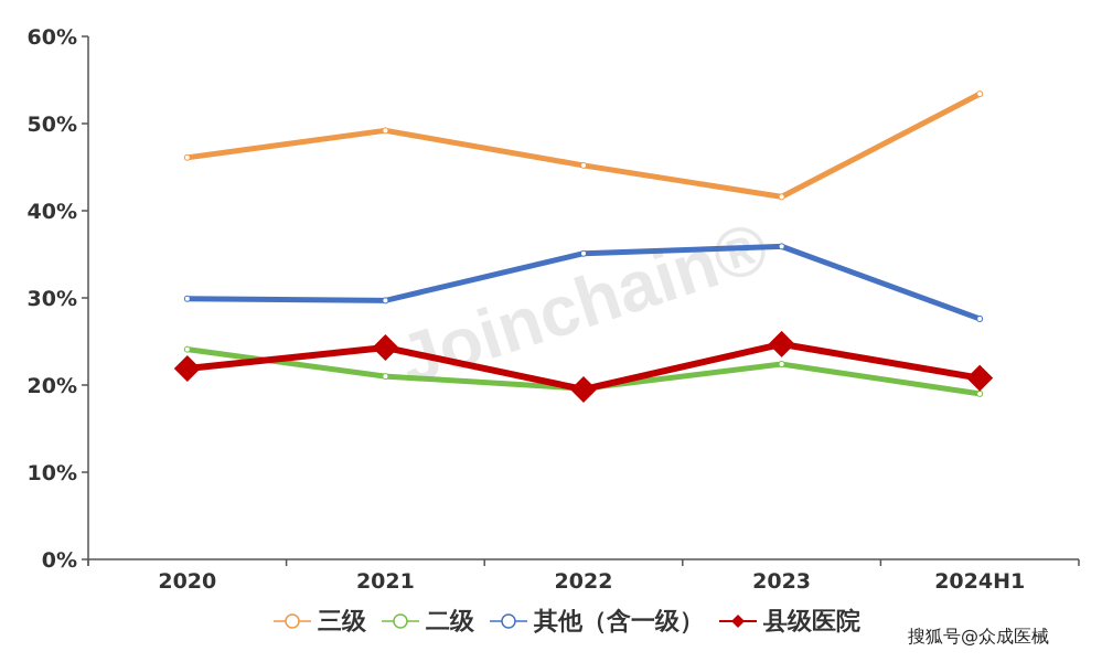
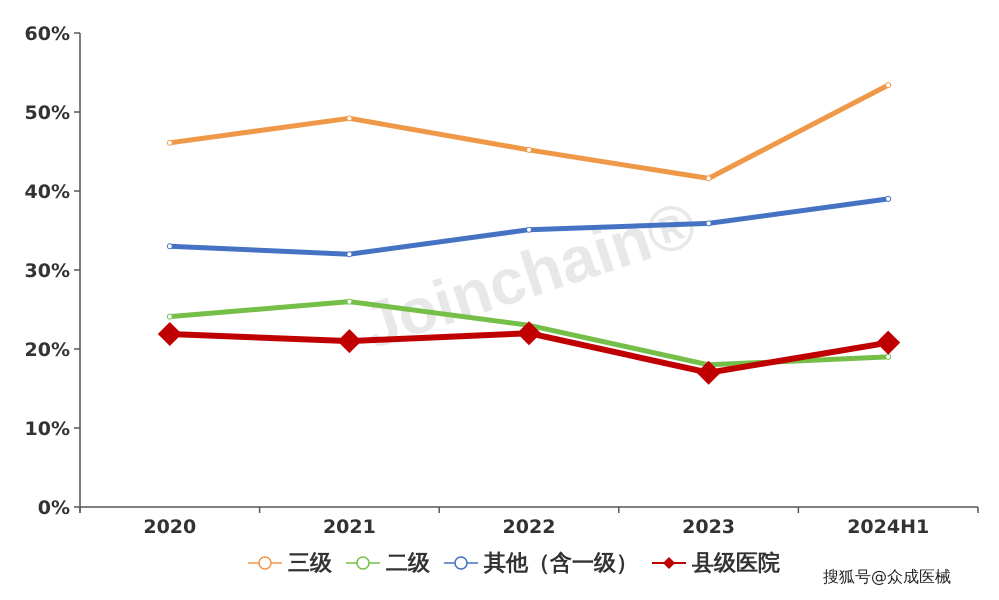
其他（含一级）/2020: 30% -> 33%
二级/2021: 21% -> 26%
其他（含一级）/2021: 30% -> 32%
县级医院/2021: 24% -> 21%
二级/2022: 20% -> 23%
县级医院/2022: 20% -> 22%
二级/2023: 22% -> 18%
县级医院/2023: 25% -> 17%
其他（含一级）/2024H1: 28% -> 39%
